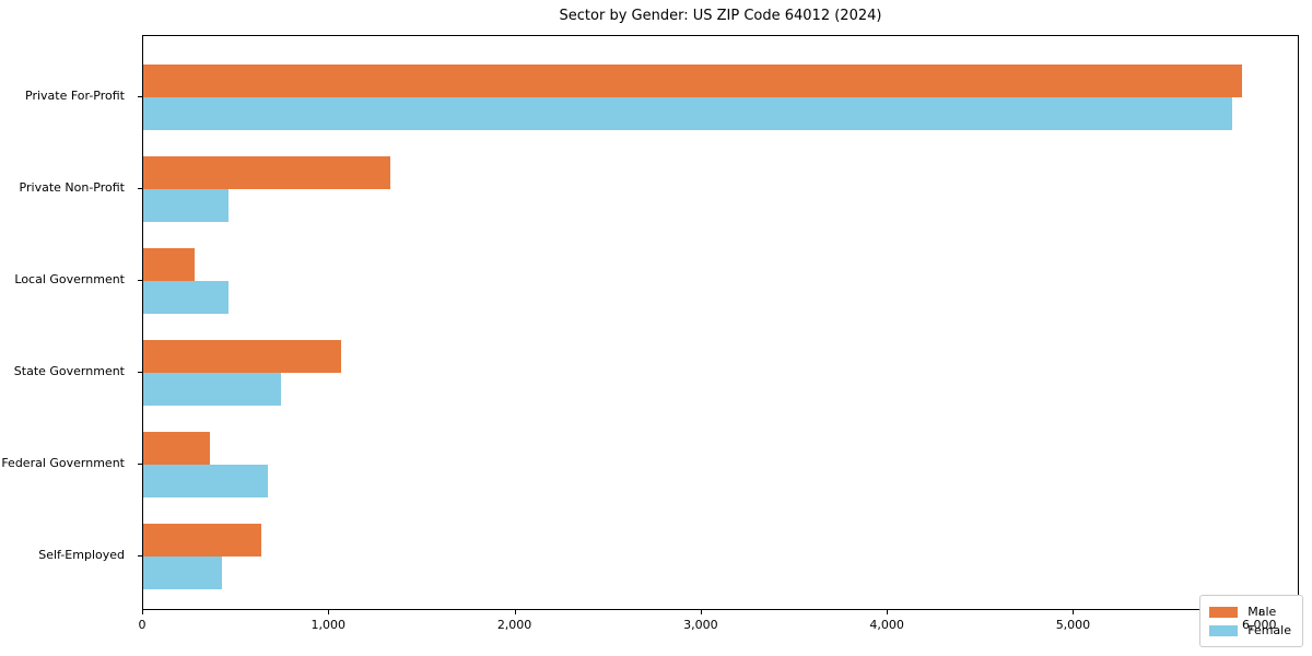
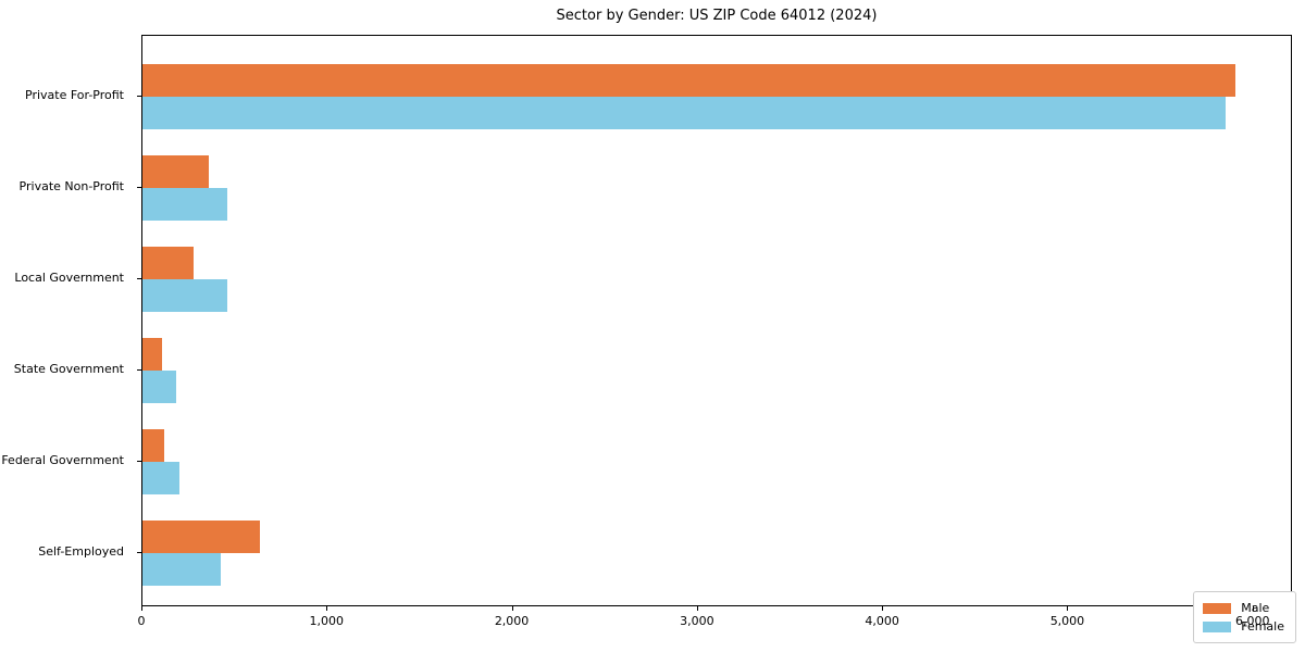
Male/Private Non-Profit: 1330 -> 360
Male/State Government: 1060 -> 100
Female/State Government: 740 -> 180
Male/Federal Government: 360 -> 120
Female/Federal Government: 670 -> 200
